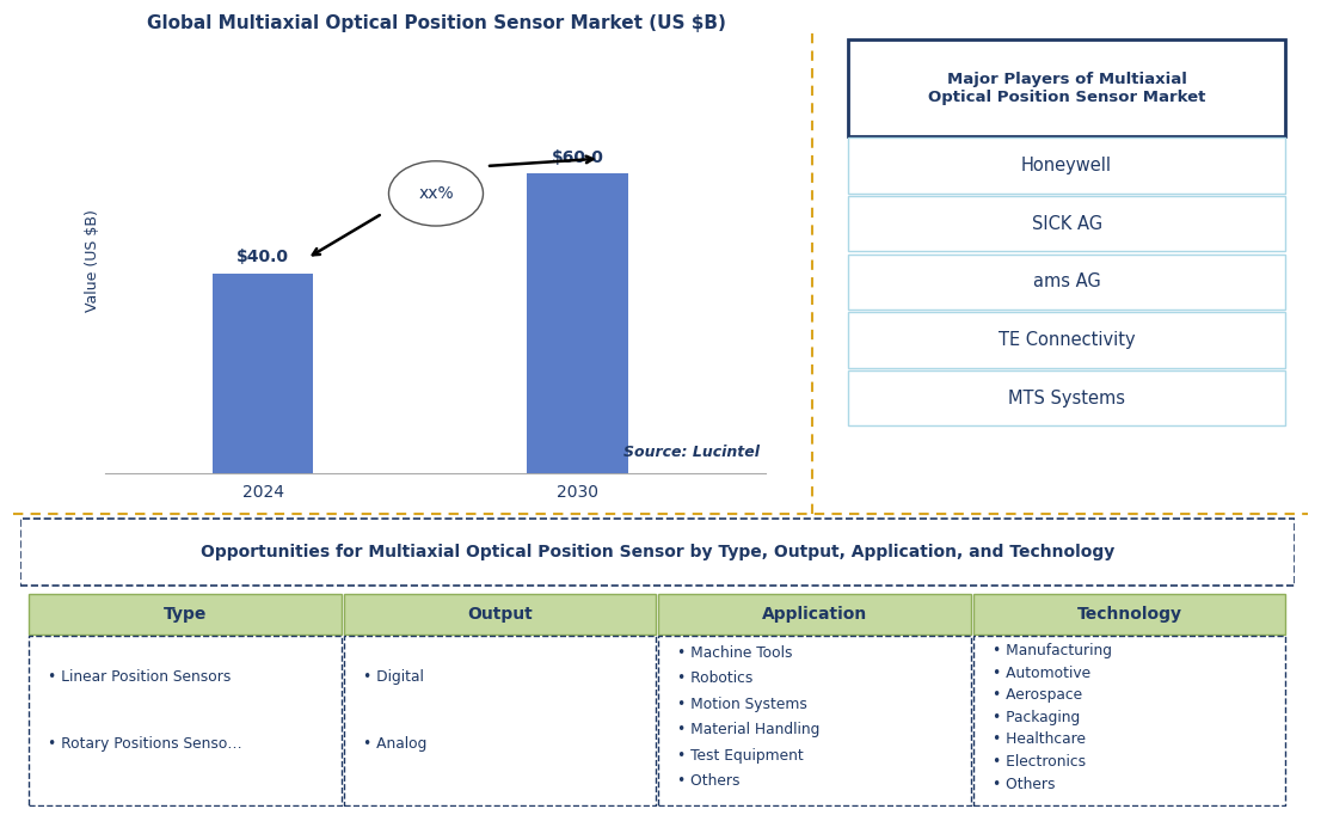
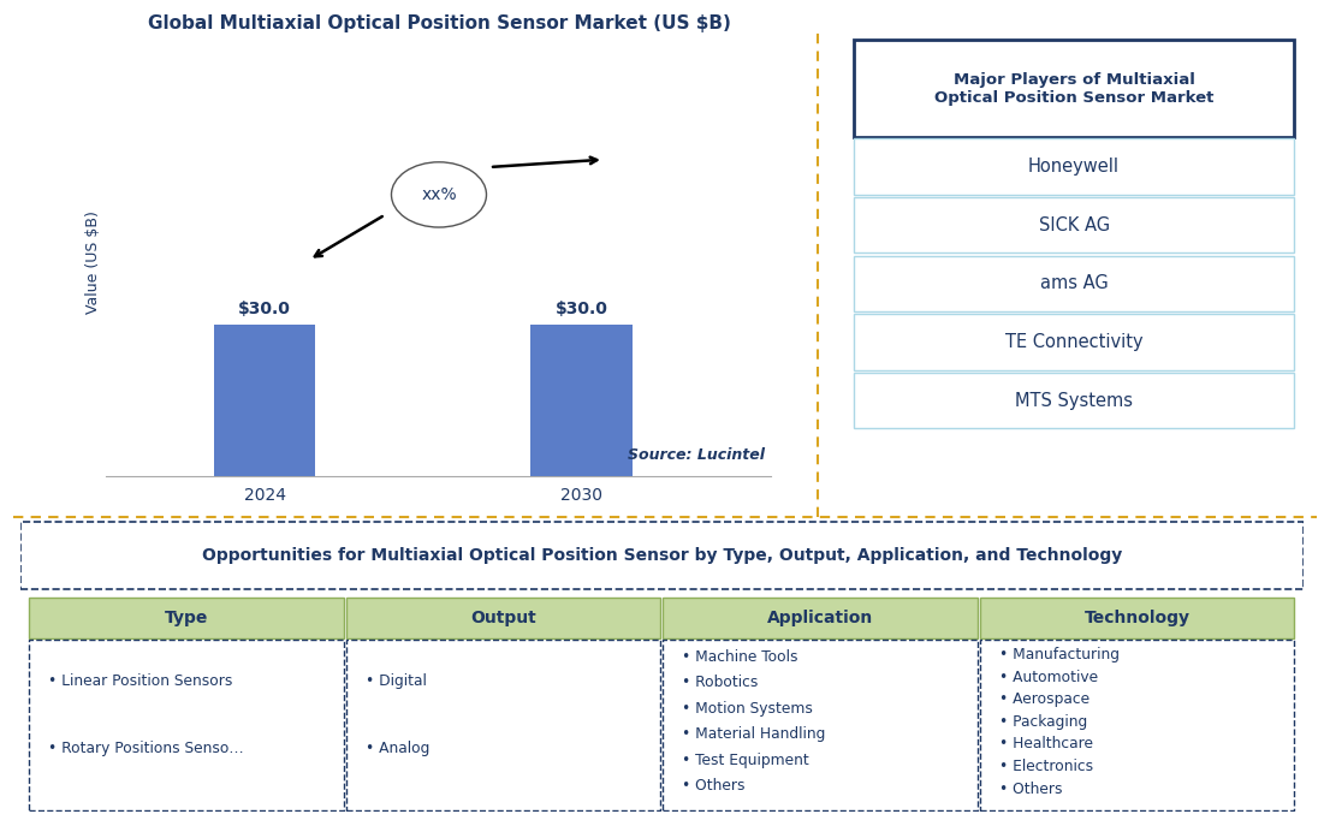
2024: $40.0 -> $30.0
2030: $60.0 -> $30.0
